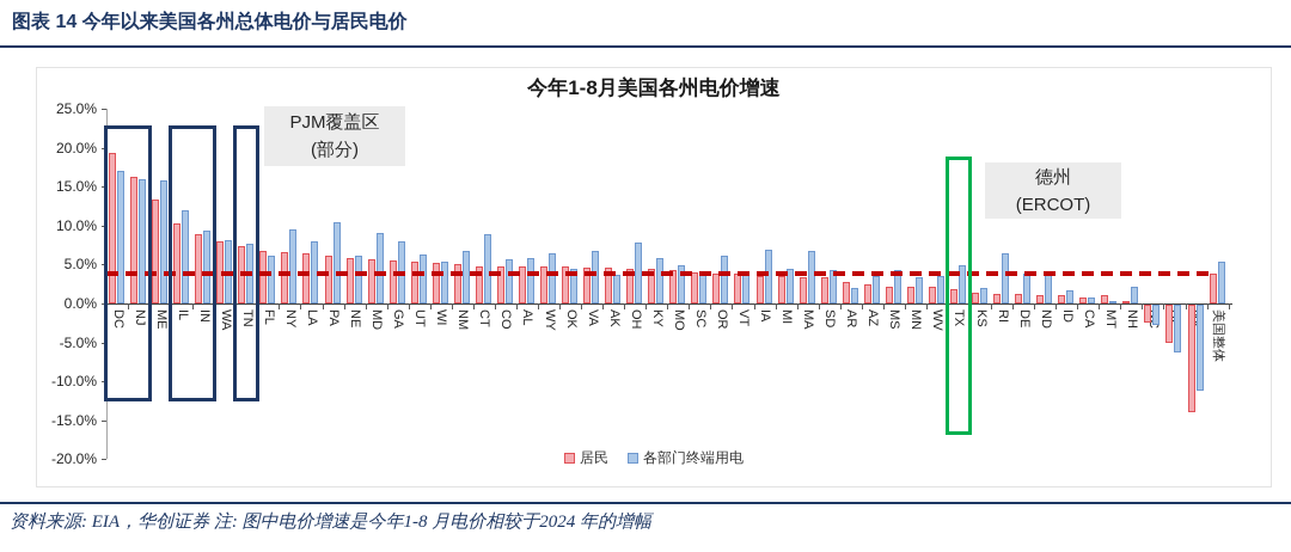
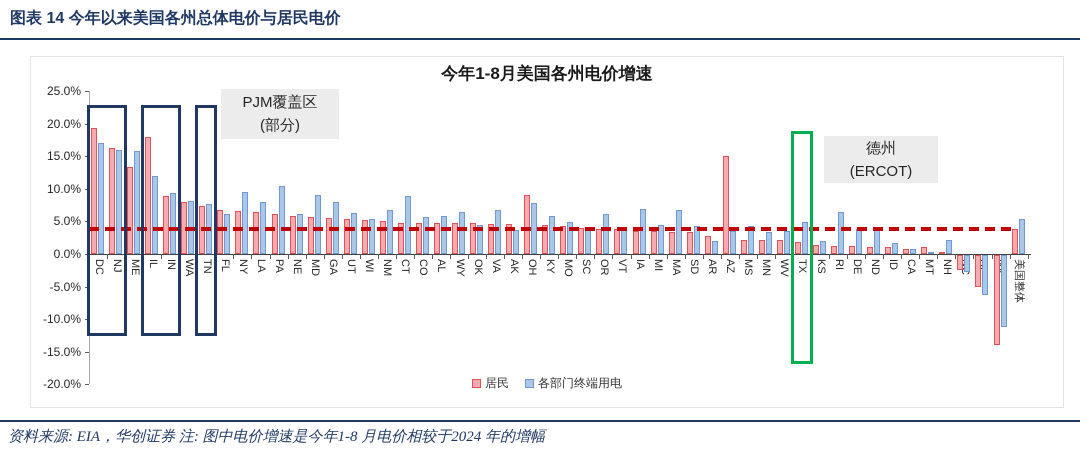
居民/IL: 10% -> 18%
居民/OH: 4% -> 9%
居民/AZ: 2% -> 15%
